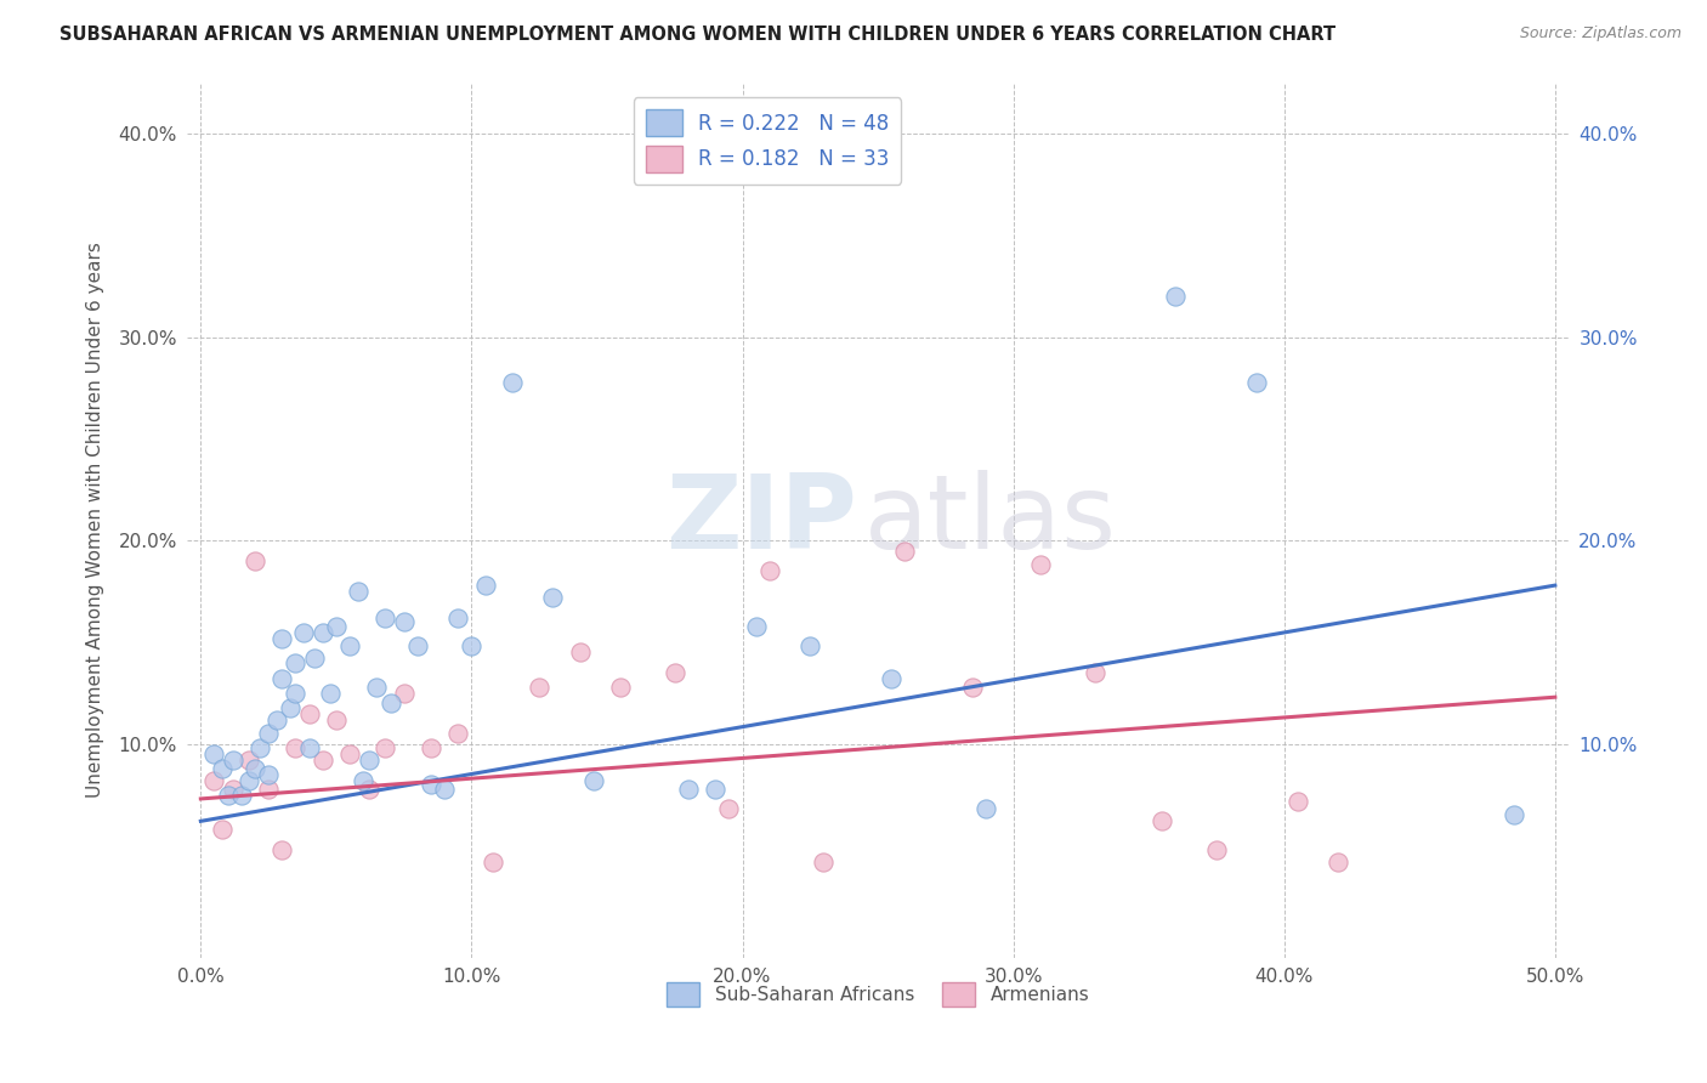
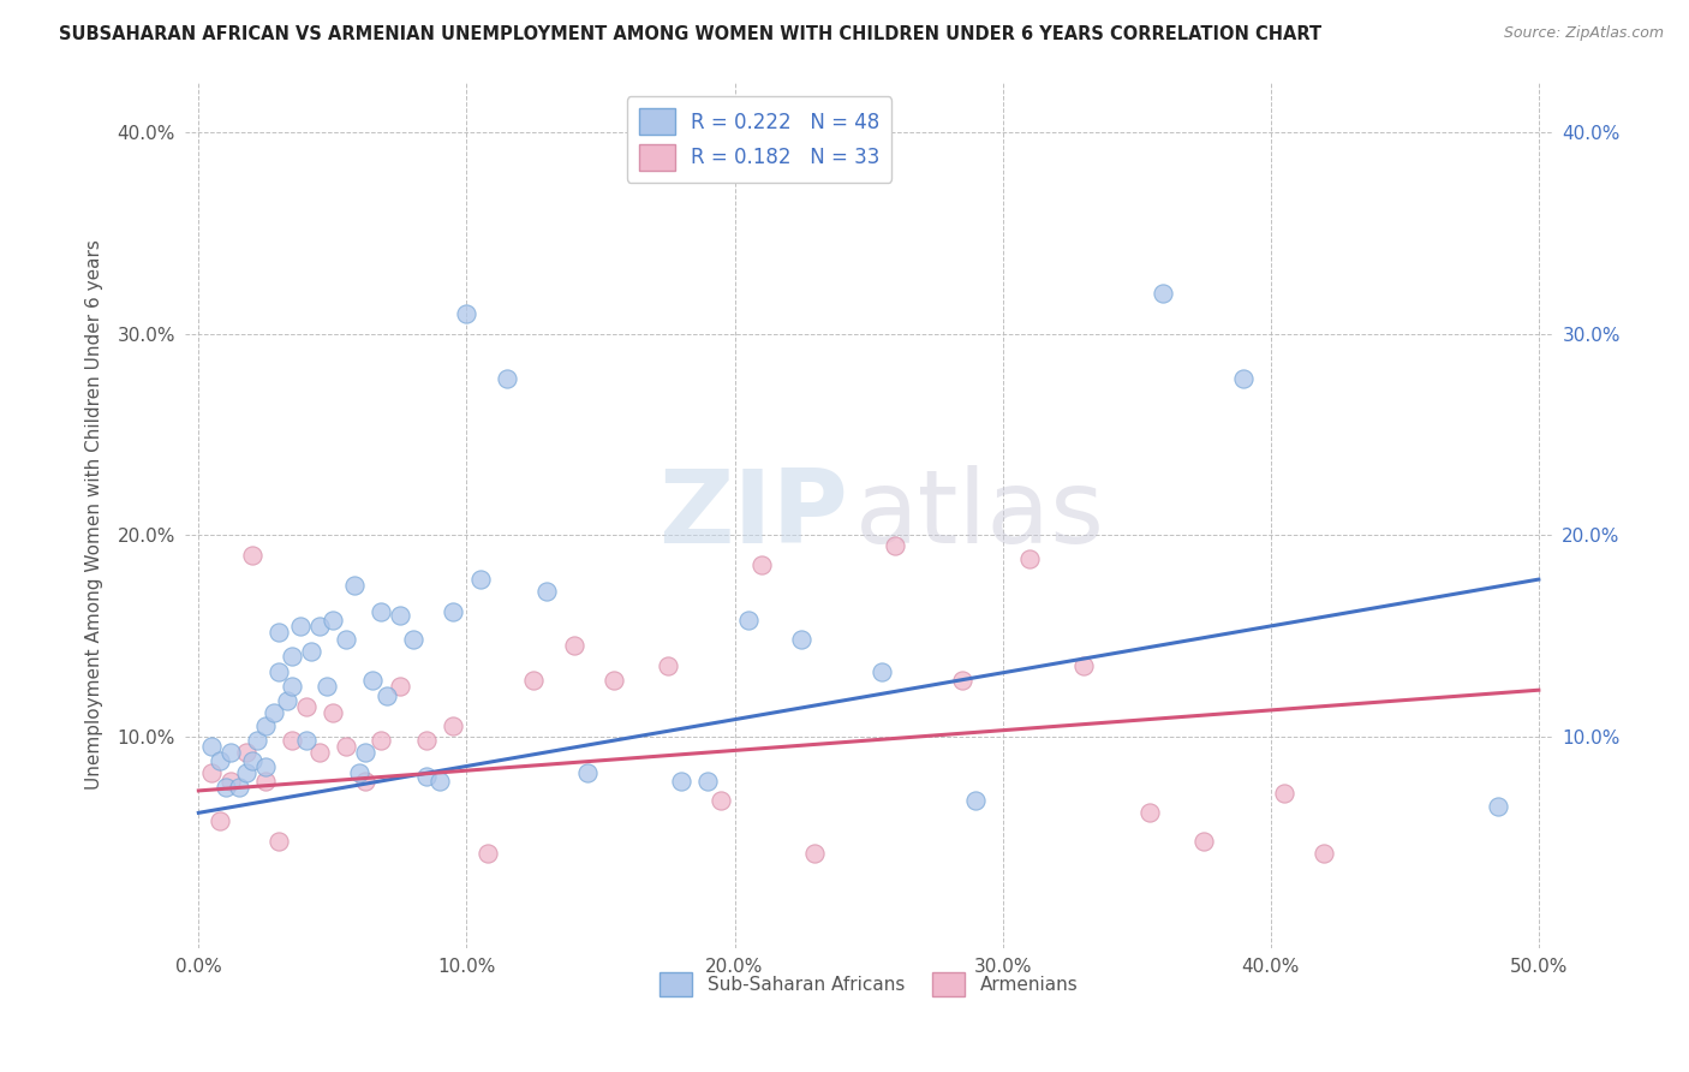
Sub-Saharan Africans/10.0%: 14.8% -> 31.0%
